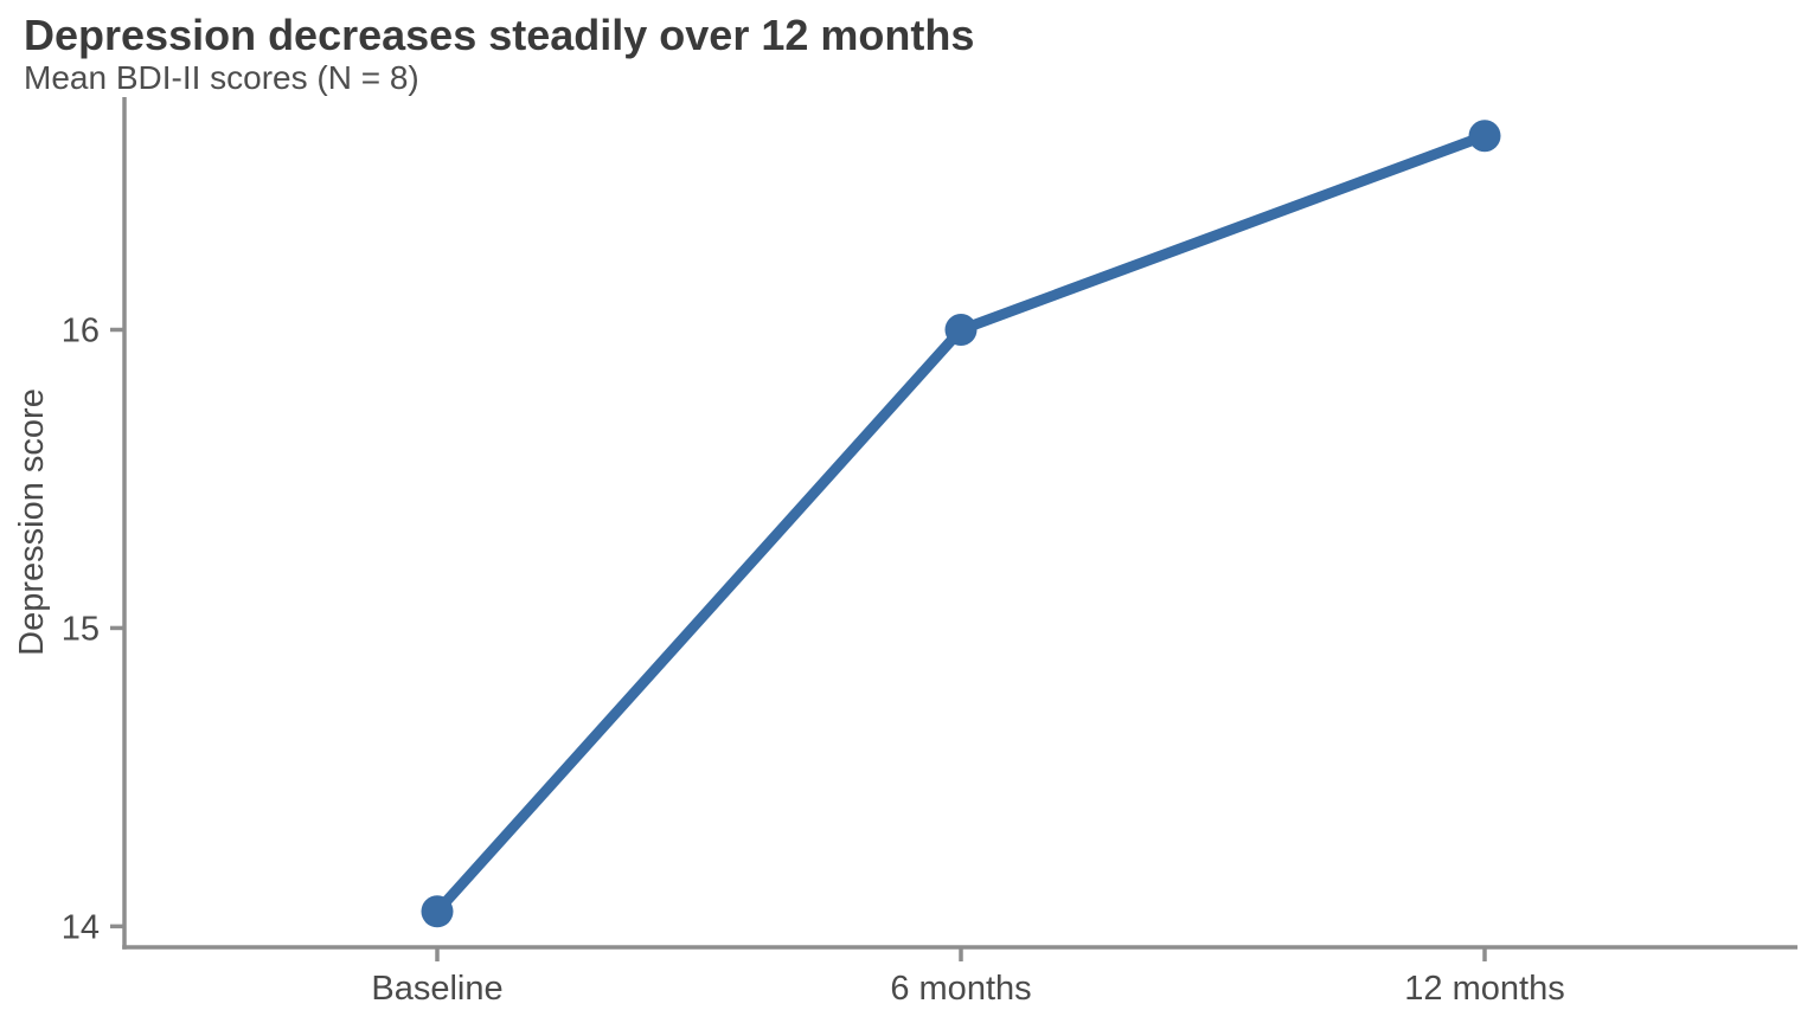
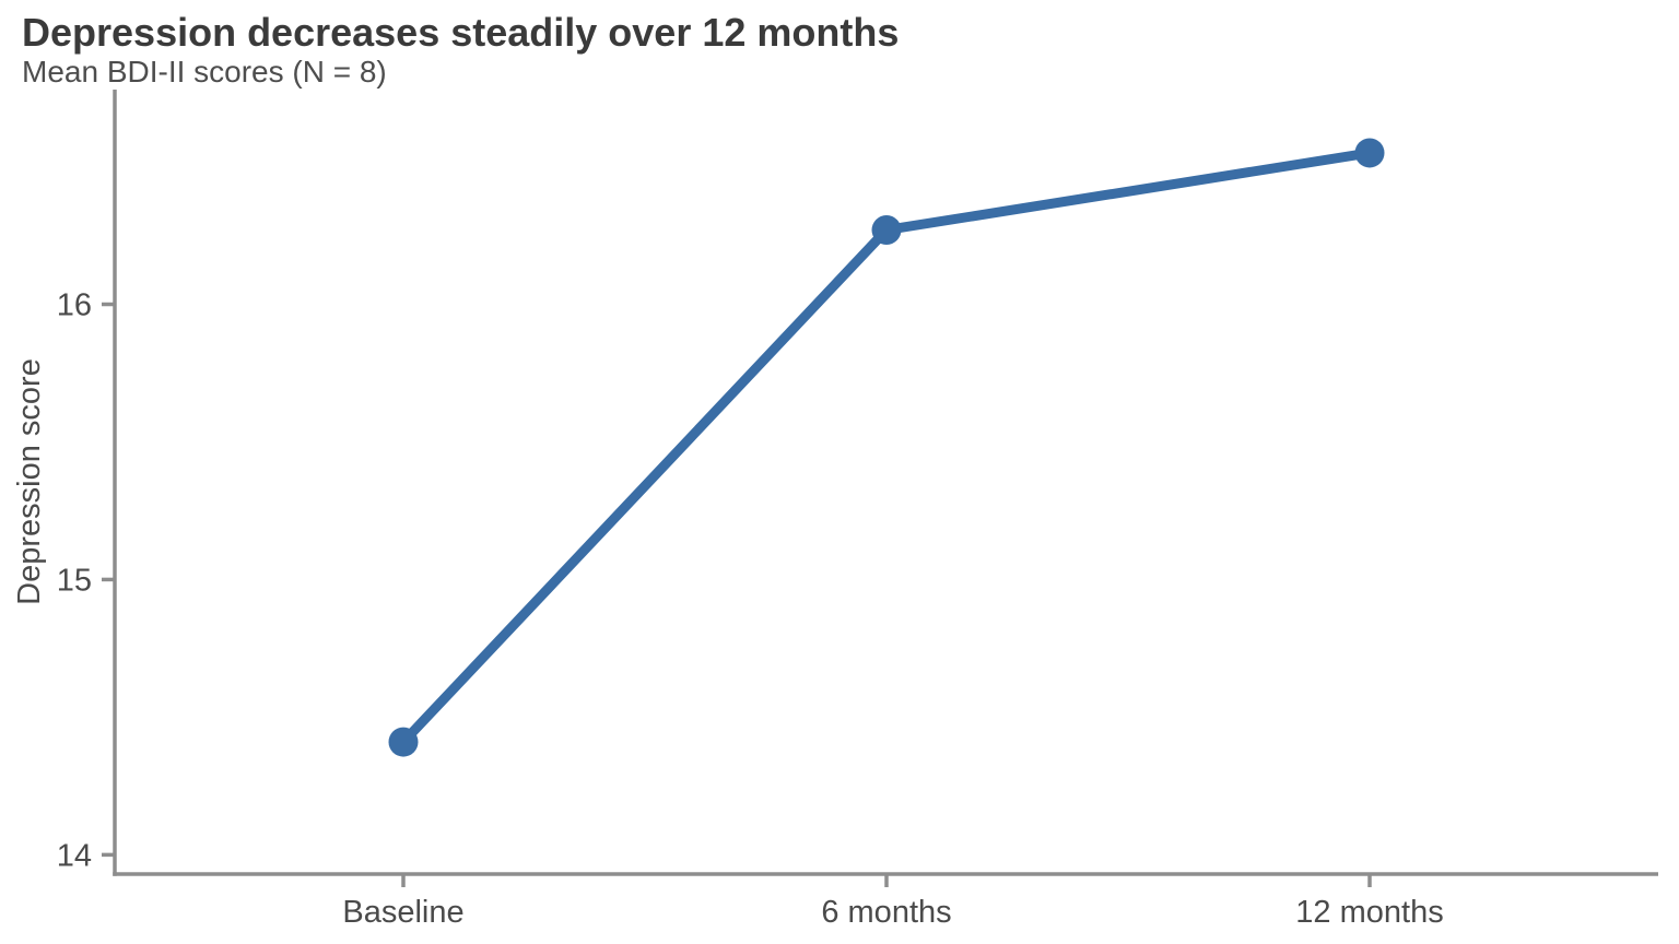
Baseline: 14.05 -> 14.41
6 months: 16.00 -> 16.27
12 months: 16.65 -> 16.55
